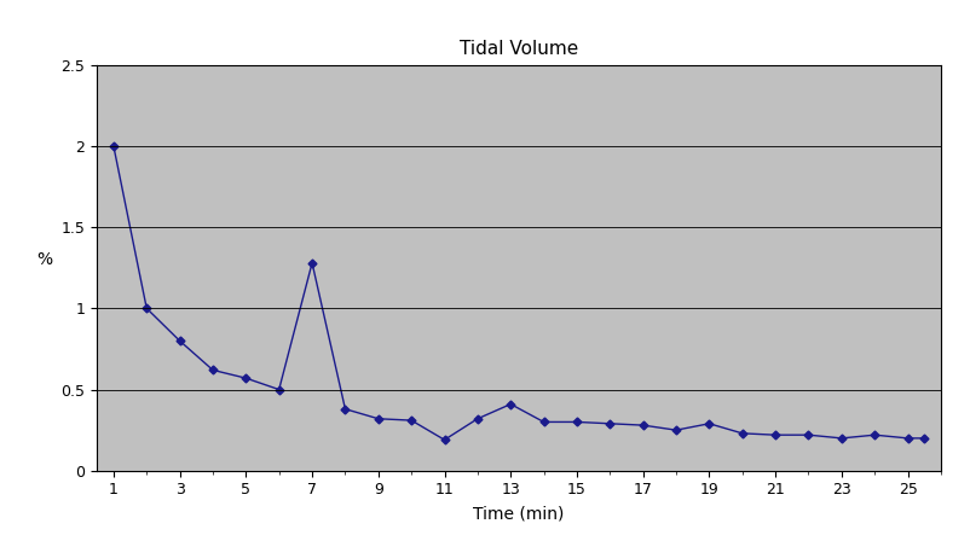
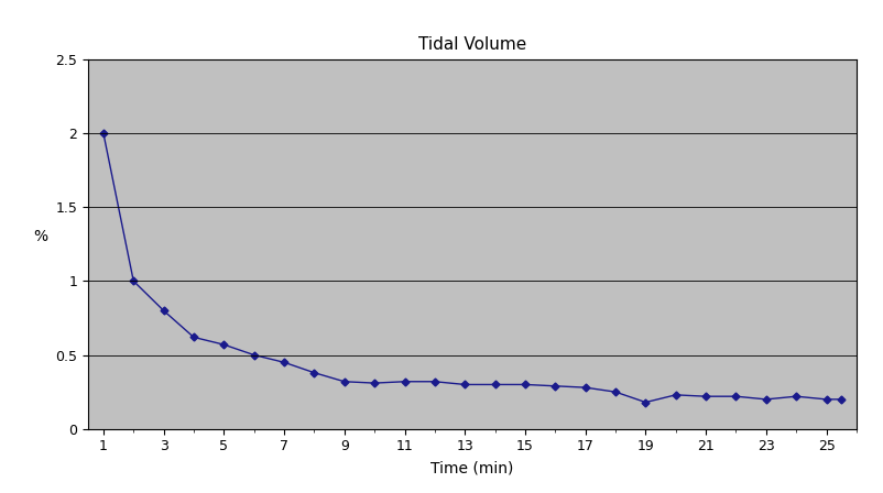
7: 1.28 -> 0.45
11: 0.19 -> 0.32
13: 0.41 -> 0.30
19: 0.29 -> 0.18
